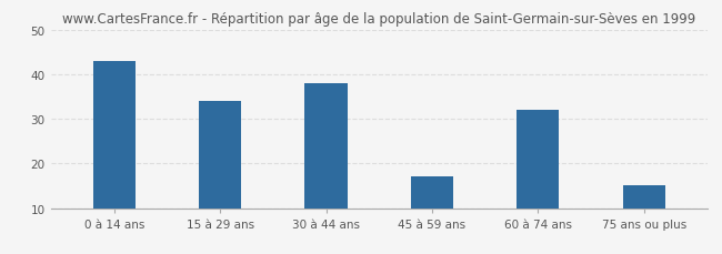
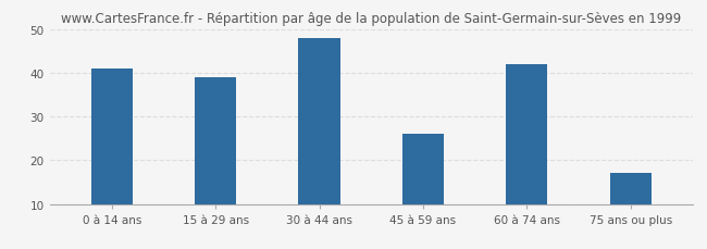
0 à 14 ans: 43 -> 41
15 à 29 ans: 34 -> 39
30 à 44 ans: 38 -> 48
45 à 59 ans: 17 -> 26
60 à 74 ans: 32 -> 42
75 ans ou plus: 15 -> 17
